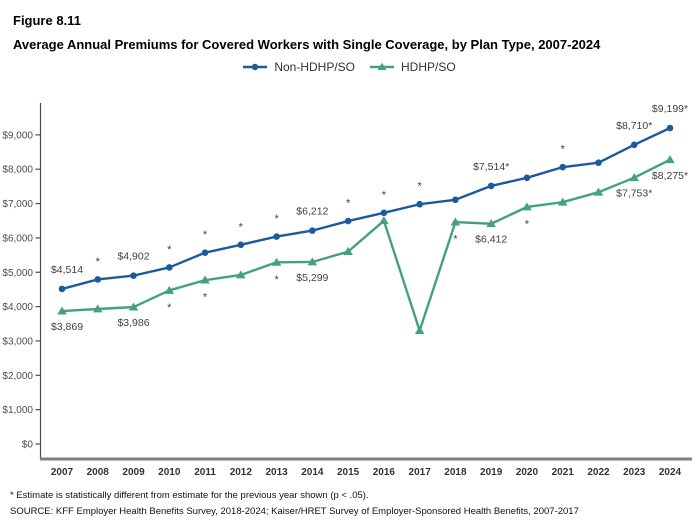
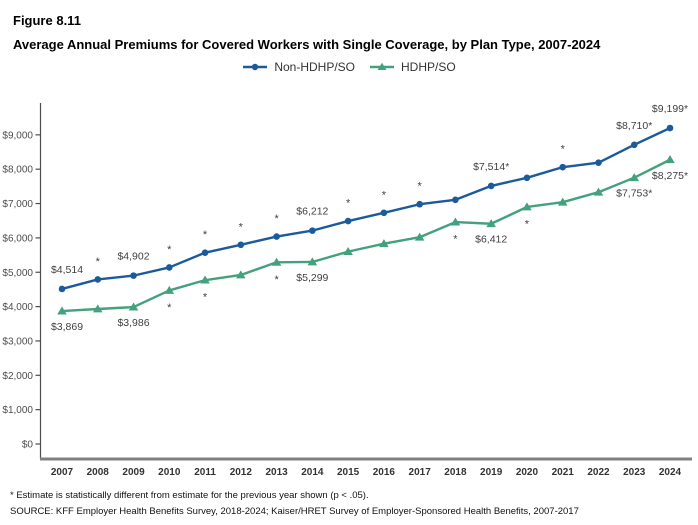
HDHP/SO/2016: $6500 -> $5800
HDHP/SO/2017: $3300 -> $6000
